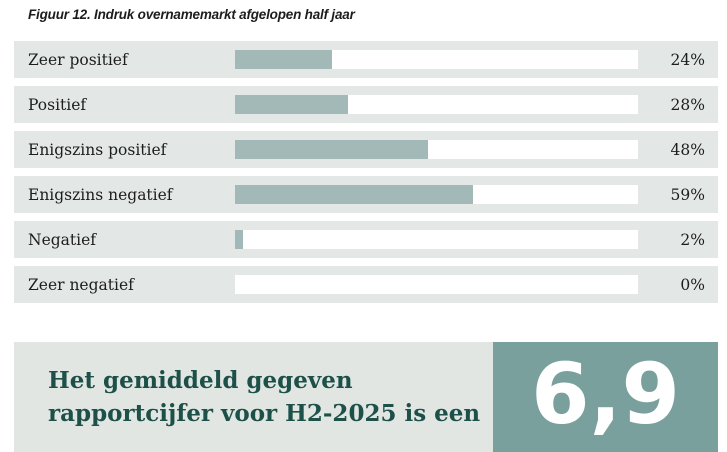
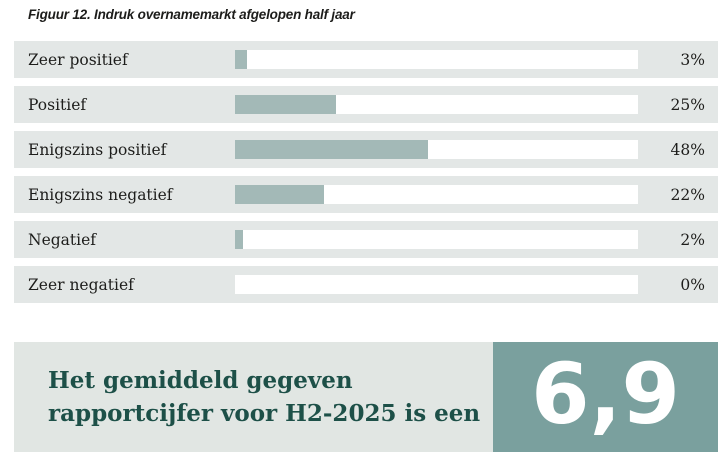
Zeer positief: 24% -> 3%
Positief: 28% -> 25%
Enigszins negatief: 59% -> 22%
